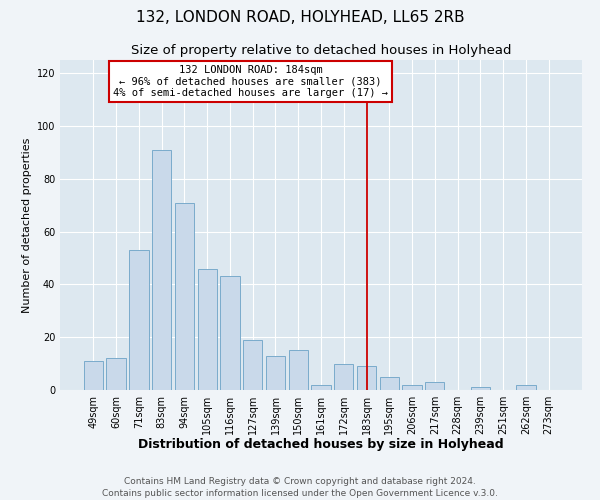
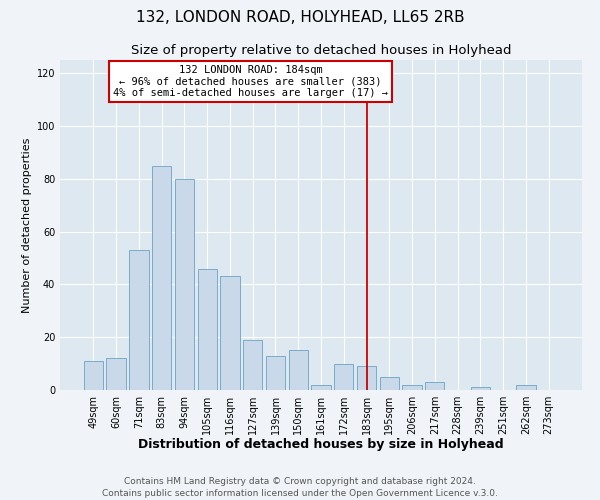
83sqm: 91 -> 85
94sqm: 71 -> 80
